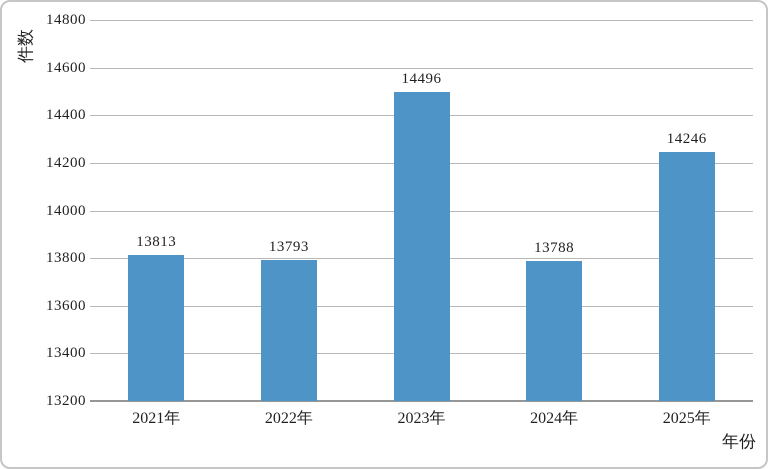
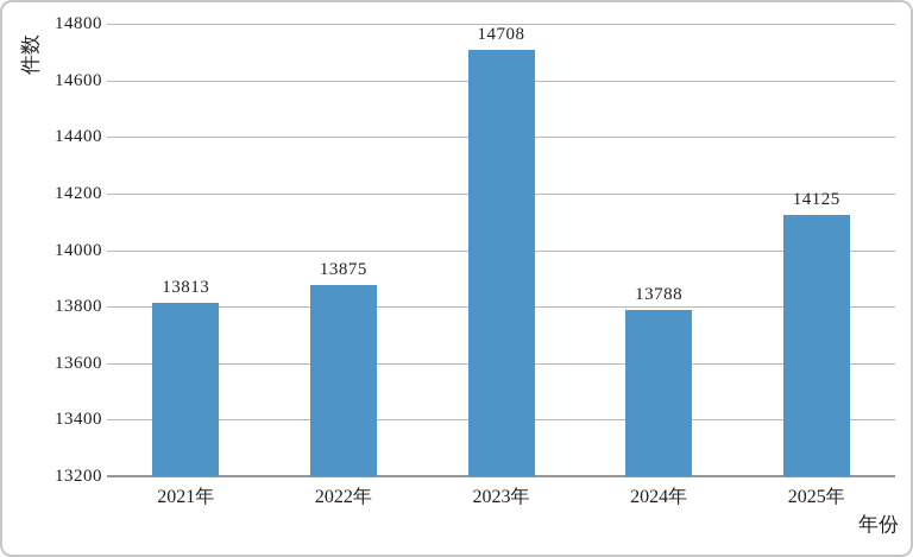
2022年: 13793 -> 13875
2023年: 14496 -> 14708
2025年: 14246 -> 14125
